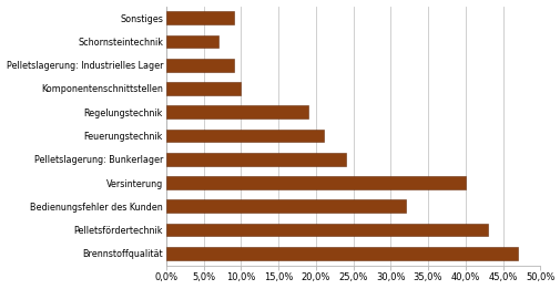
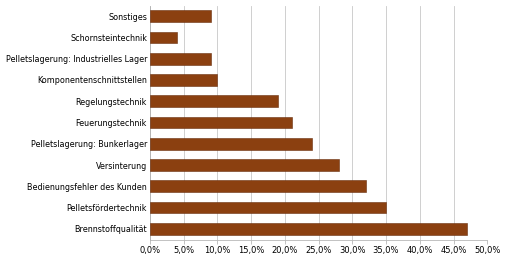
Schornsteintechnik: 7% -> 4%
Versinterung: 40% -> 28%
Pelletsfördertechnik: 43% -> 35%
